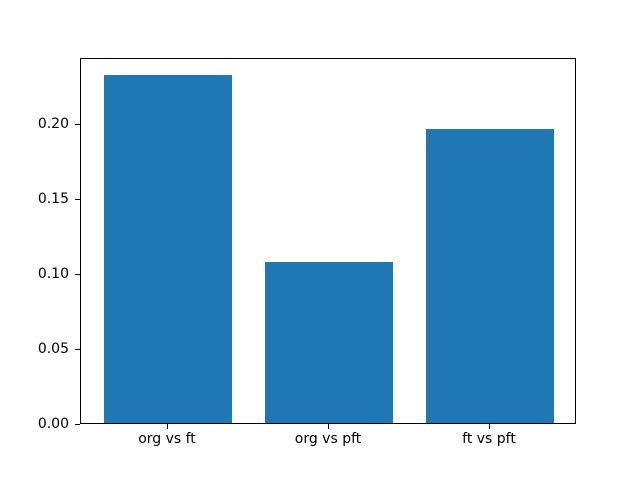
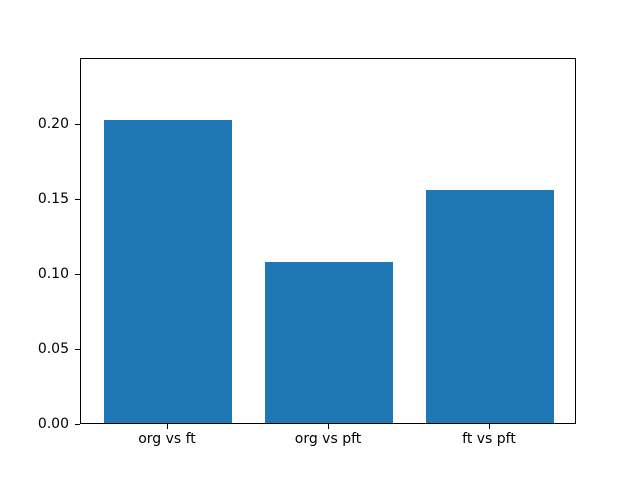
org vs ft: 0.232 -> 0.202
ft vs pft: 0.196 -> 0.155
